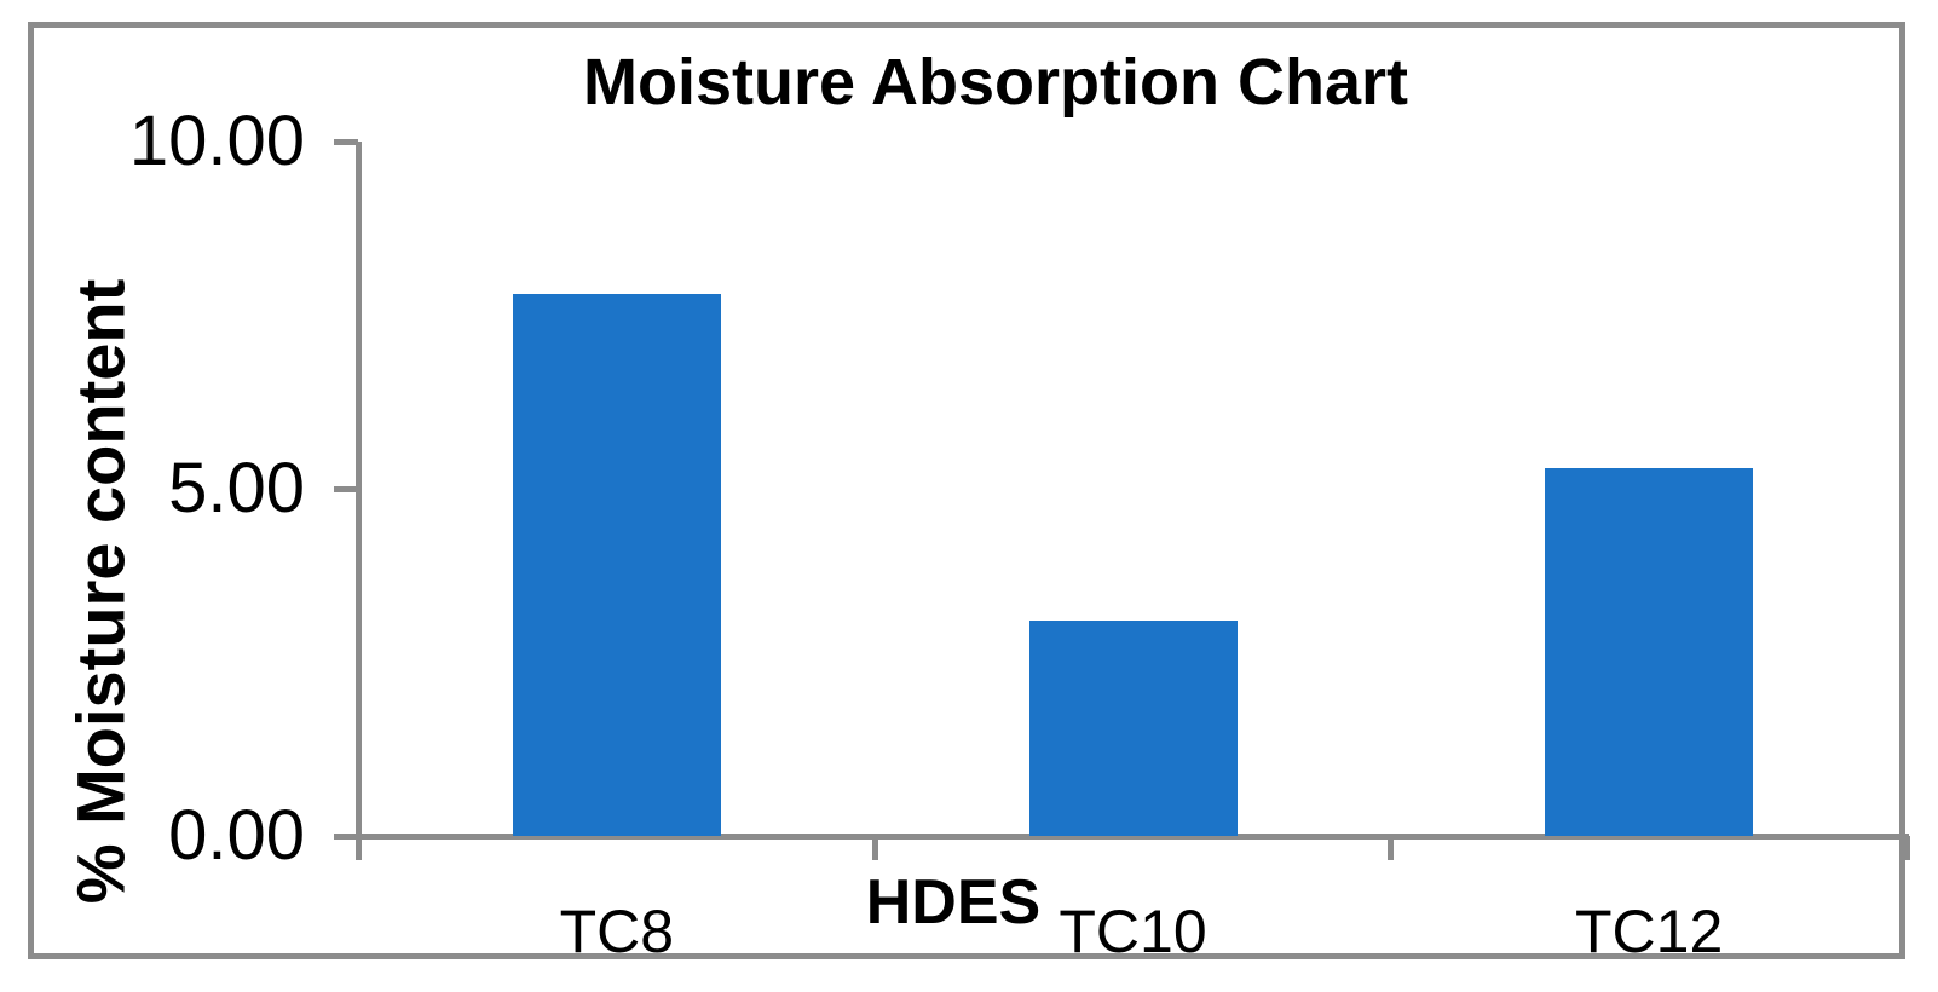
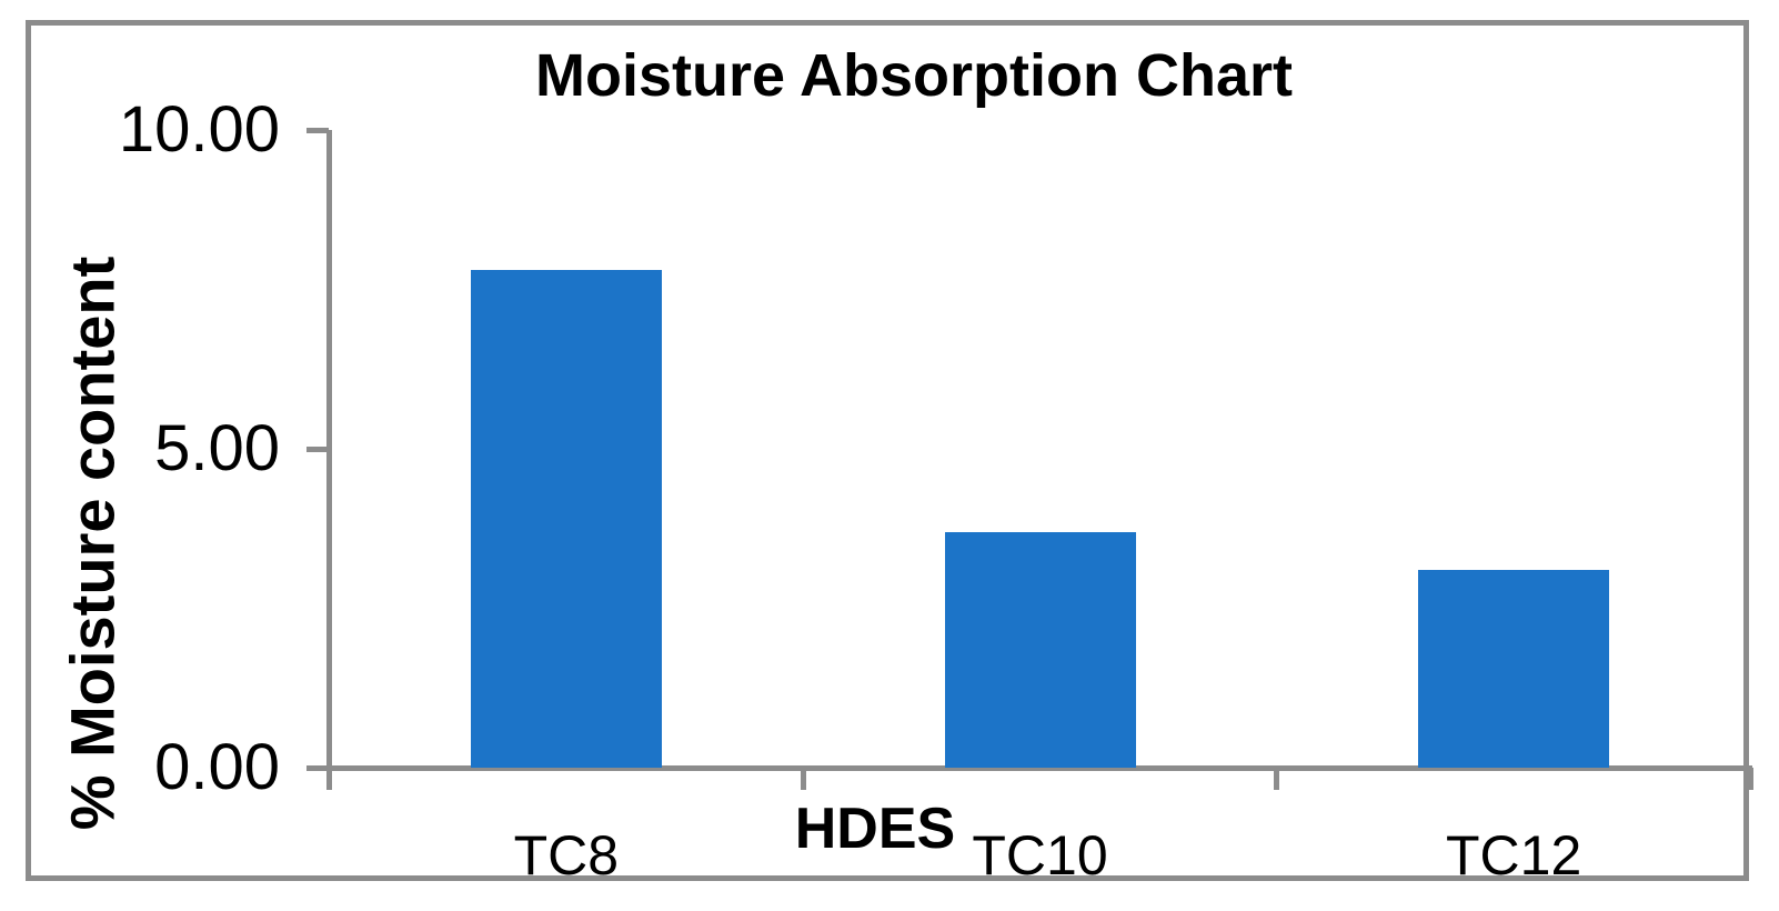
TC10: 3.1 -> 3.7
TC12: 5.3 -> 3.1
